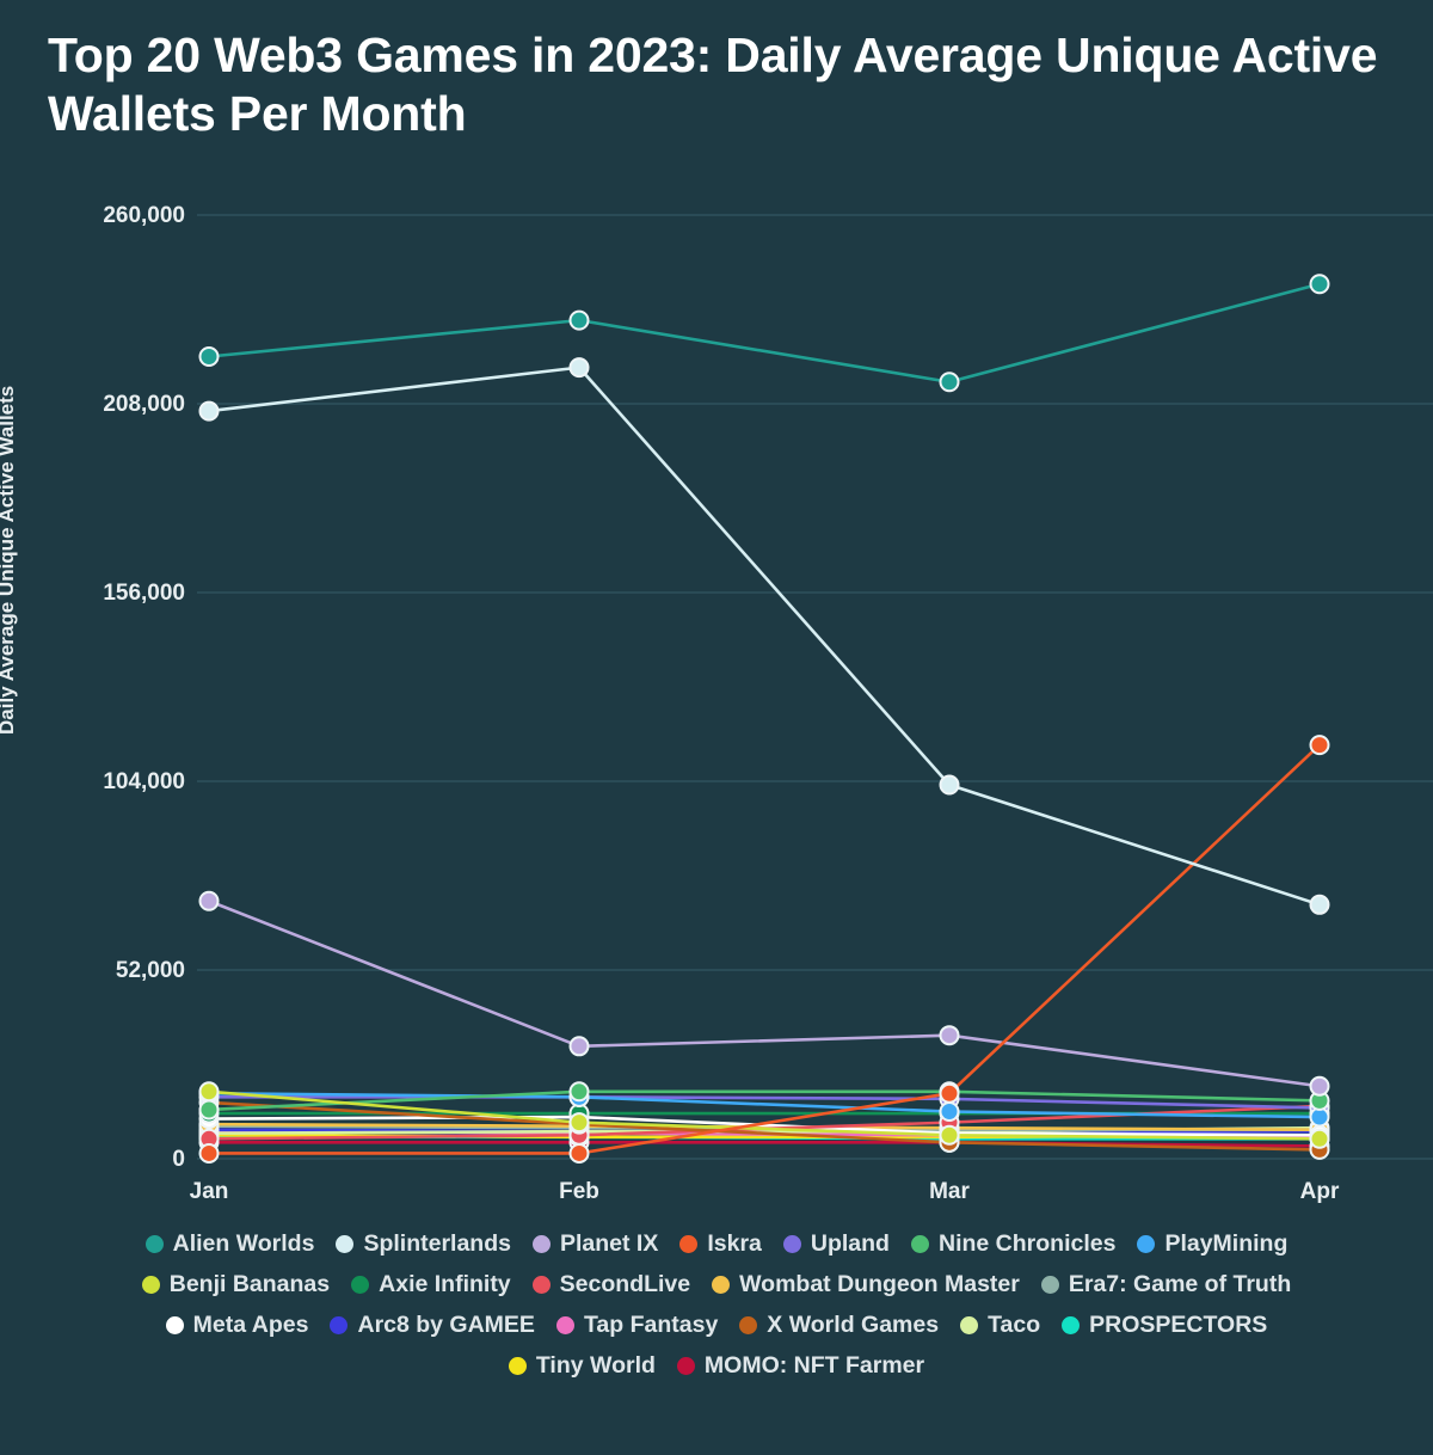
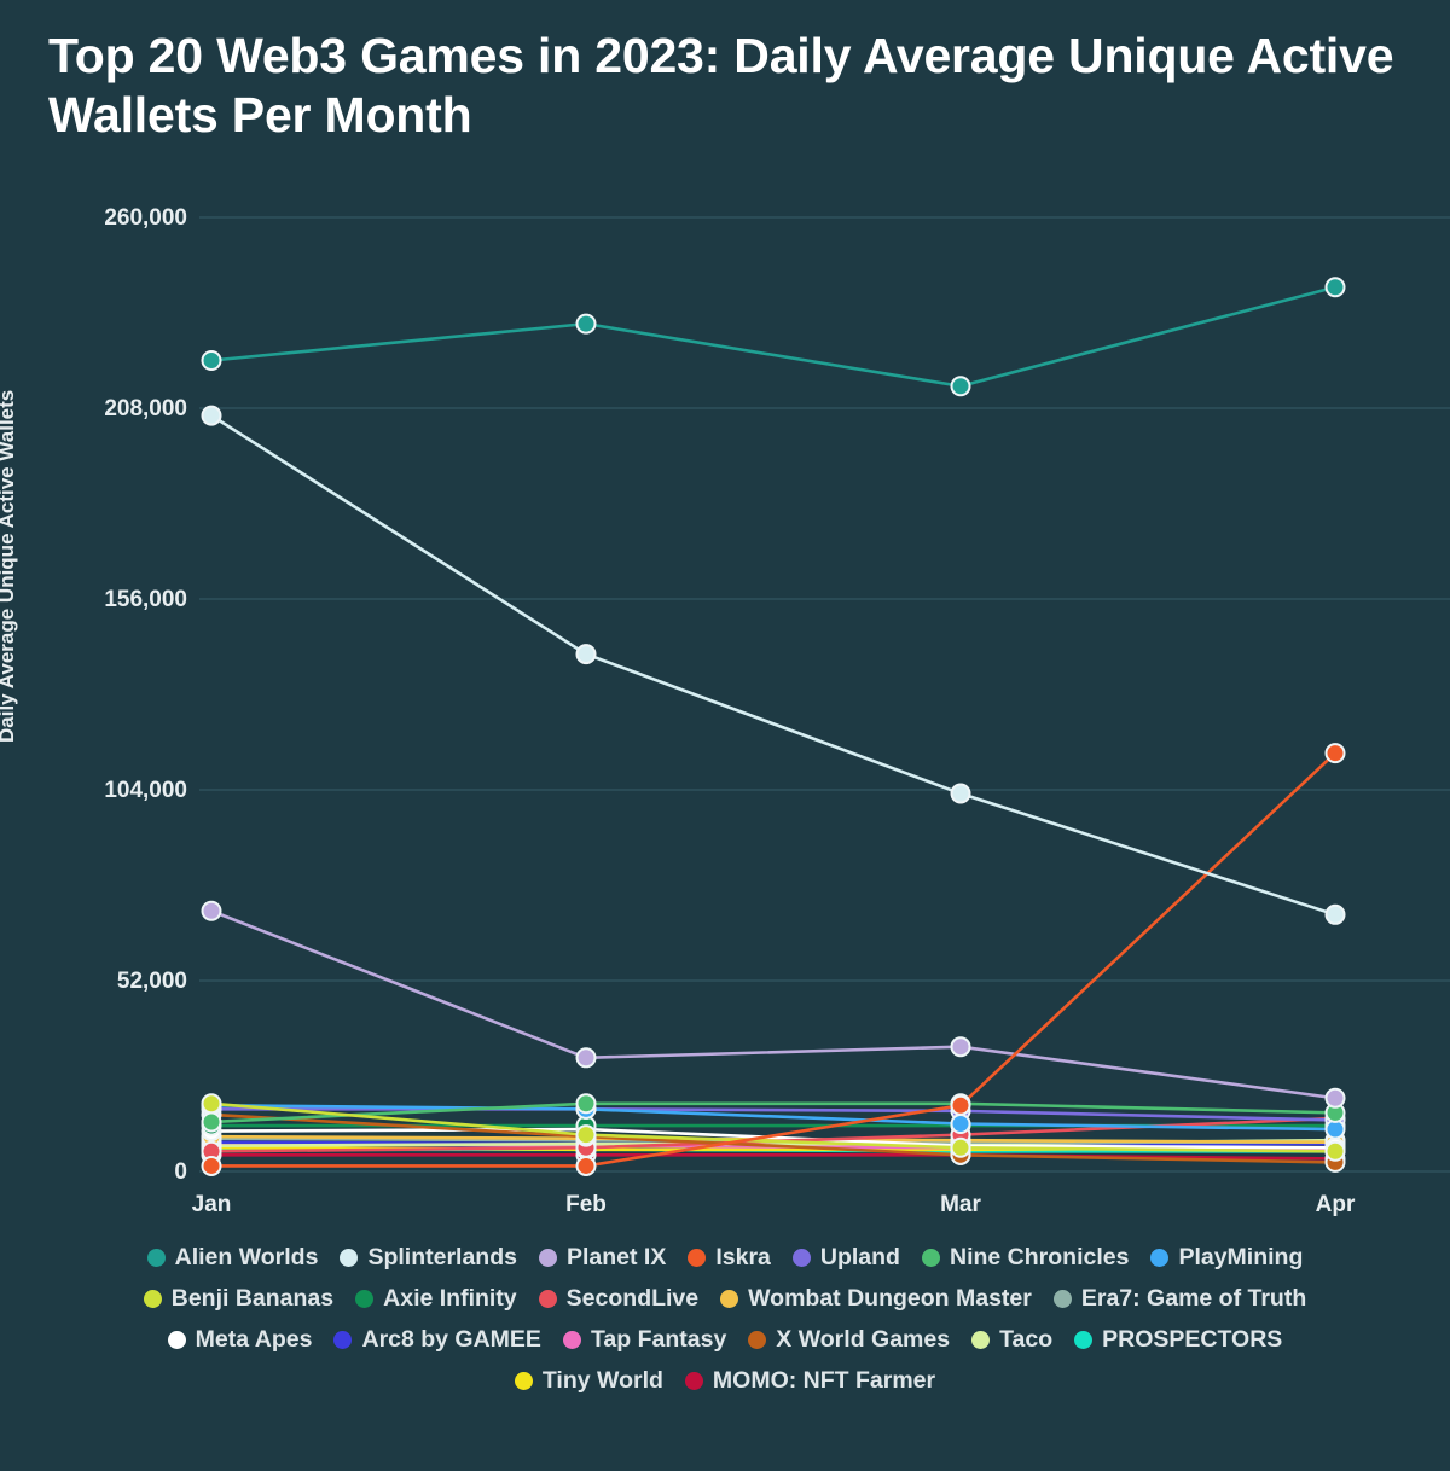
Splinterlands/Feb: 218000 -> 141000
